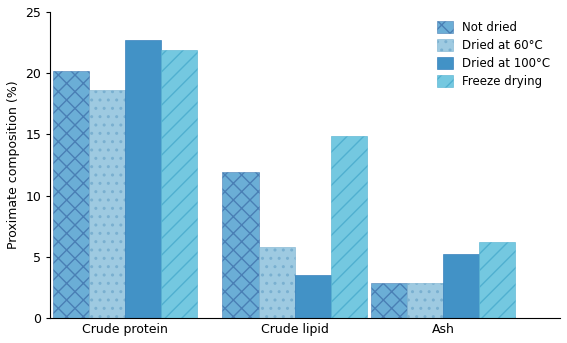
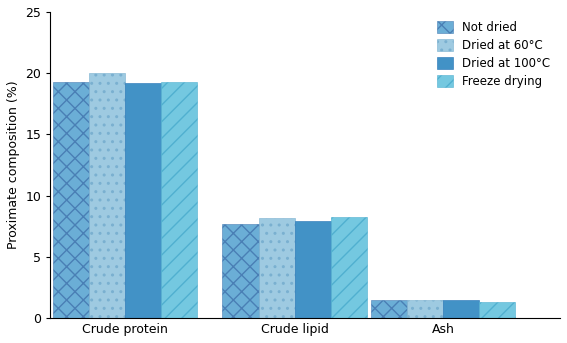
Not dried/Crude protein: 20.2 -> 19.3
Dried at 60°C/Crude protein: 18.6 -> 20.0
Dried at 100°C/Crude protein: 22.7 -> 19.2
Freeze drying/Crude protein: 21.9 -> 19.3
Not dried/Crude lipid: 11.9 -> 7.7
Dried at 60°C/Crude lipid: 5.8 -> 8.2
Dried at 100°C/Crude lipid: 3.5 -> 8.0
Freeze drying/Crude lipid: 14.9 -> 8.3
Not dried/Ash: 2.9 -> 1.5
Dried at 60°C/Ash: 2.9 -> 1.5
Dried at 100°C/Ash: 5.2 -> 1.5
Freeze drying/Ash: 6.2 -> 1.3
